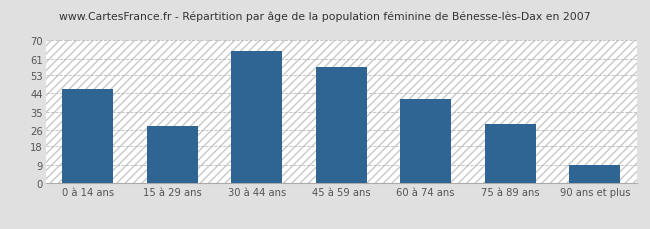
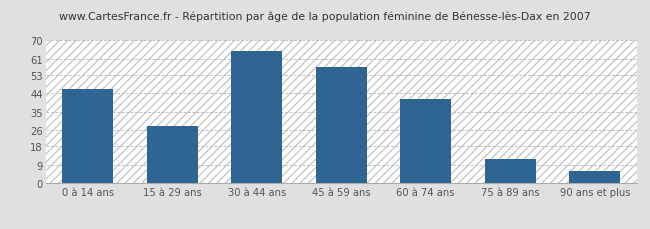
75 à 89 ans: 29 -> 12
90 ans et plus: 9 -> 6
